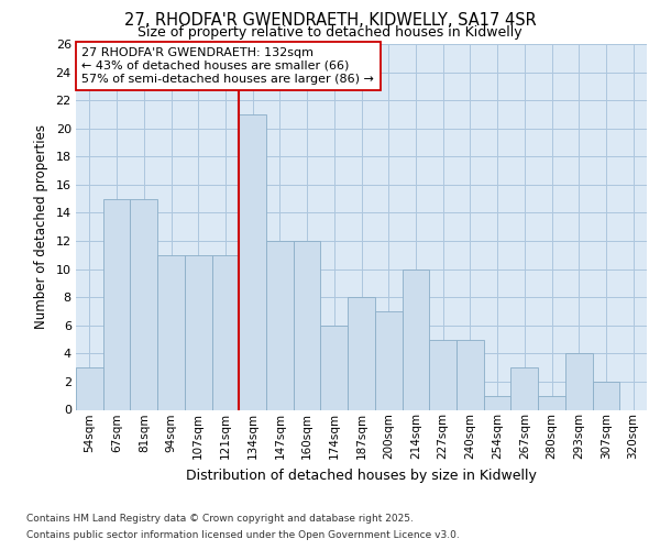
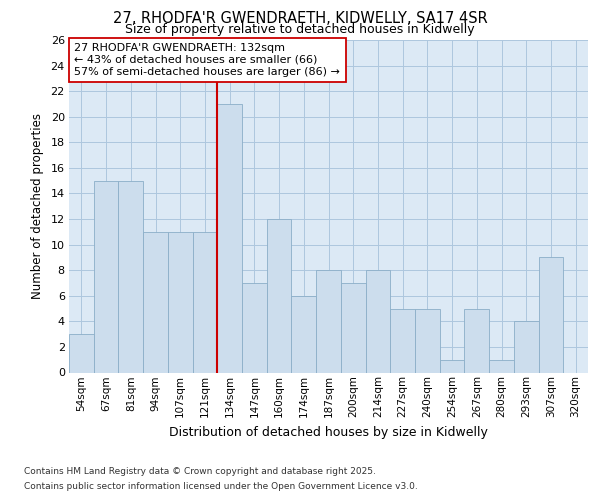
147sqm: 12 -> 7
214sqm: 10 -> 8
267sqm: 3 -> 5
307sqm: 2 -> 9
